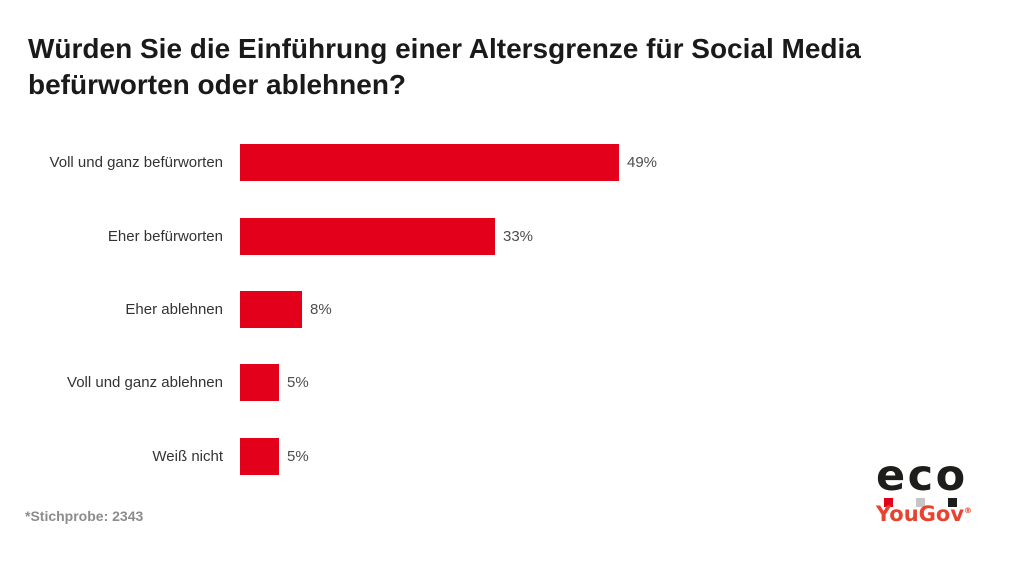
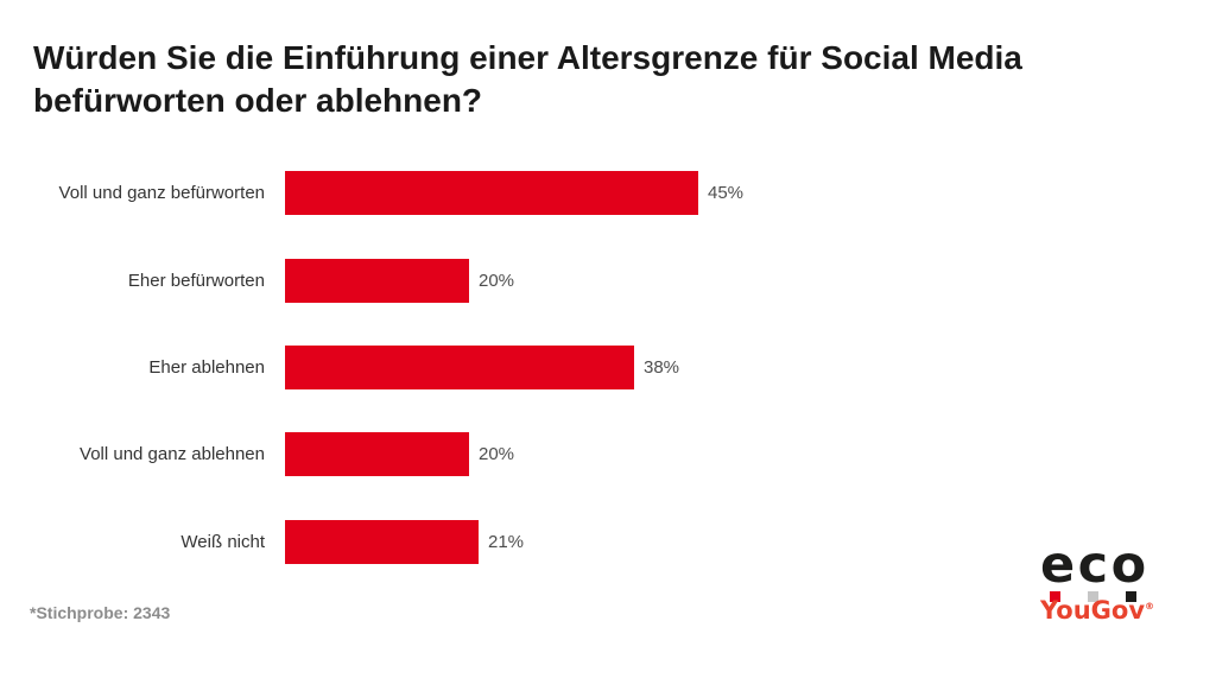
Voll und ganz befürworten: 49% -> 45%
Eher befürworten: 33% -> 20%
Eher ablehnen: 8% -> 38%
Voll und ganz ablehnen: 5% -> 20%
Weiß nicht: 5% -> 21%
